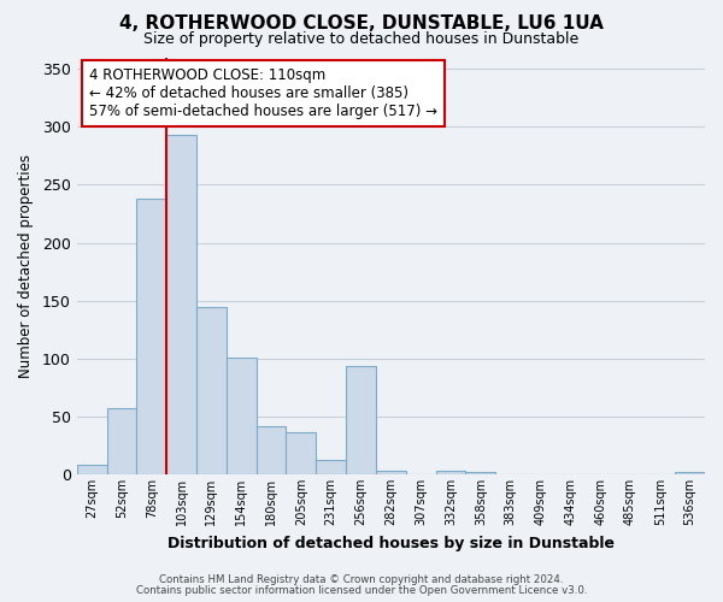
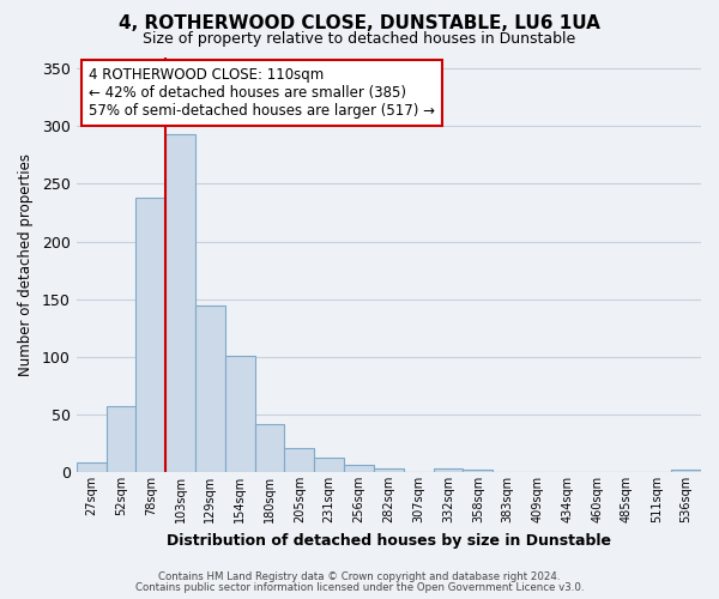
205sqm: 36 -> 21
256sqm: 94 -> 6
